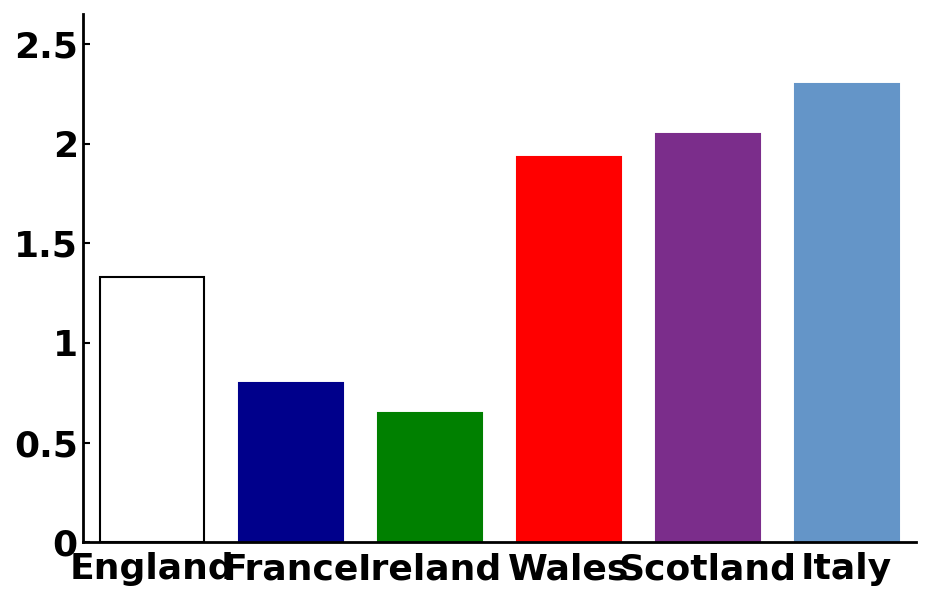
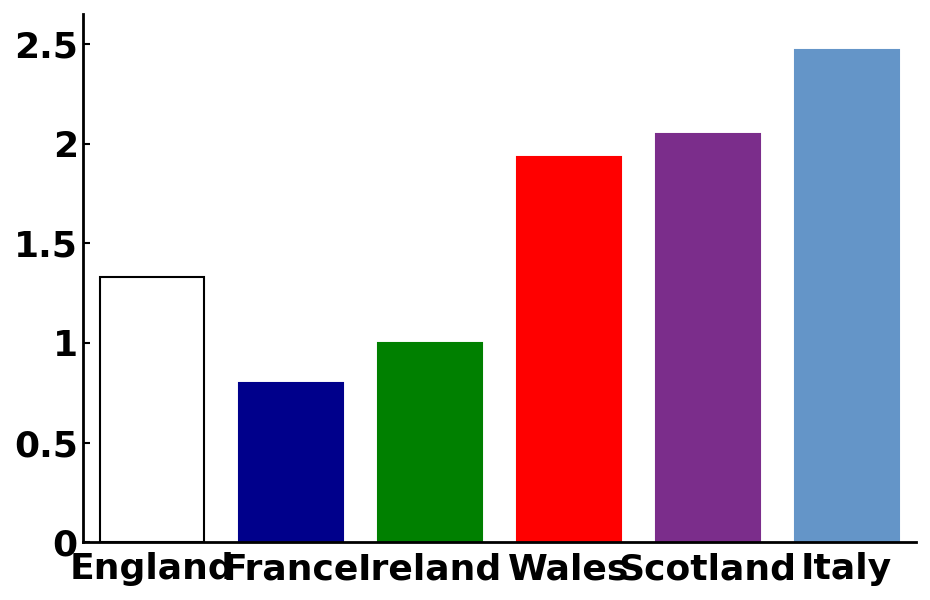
Ireland: 0.65 -> 1.00
Italy: 2.30 -> 2.47
